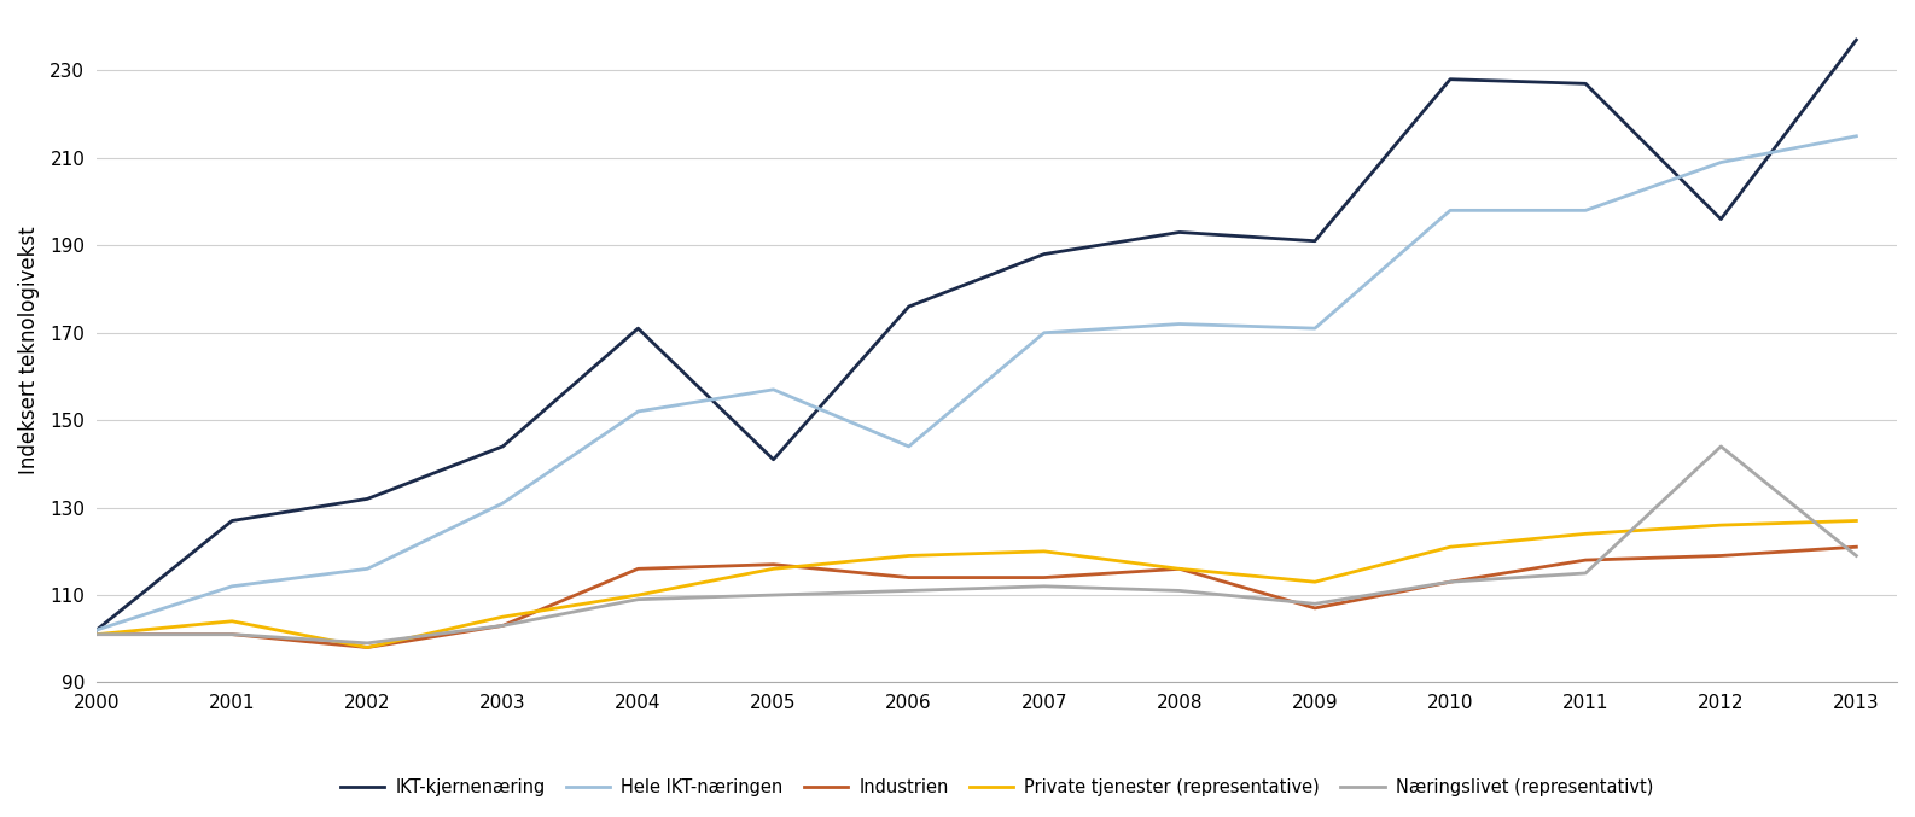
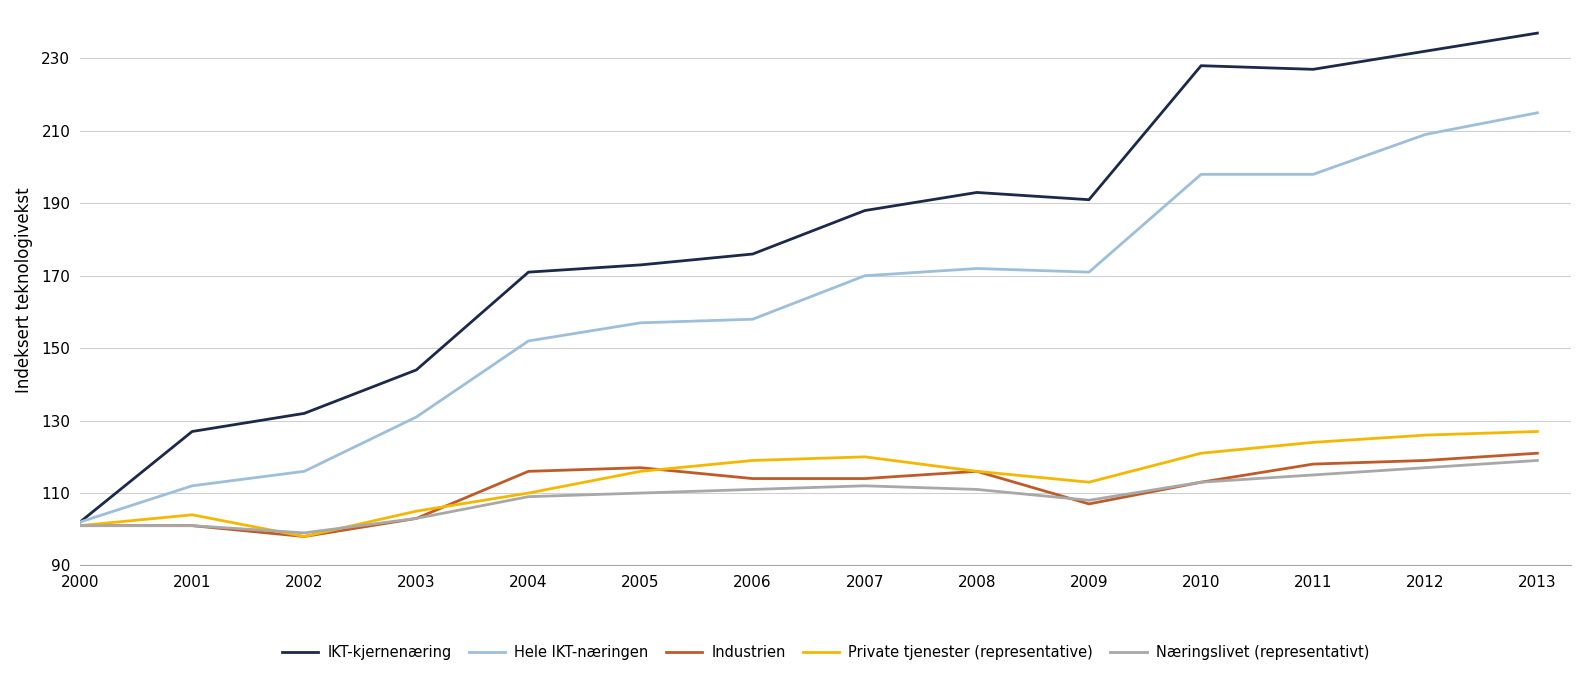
IKT-kjernenæring/2005: 141 -> 173
Hele IKT-næringen/2006: 144 -> 158
IKT-kjernenæring/2012: 196 -> 232
Næringslivet (representativt)/2012: 144 -> 117
